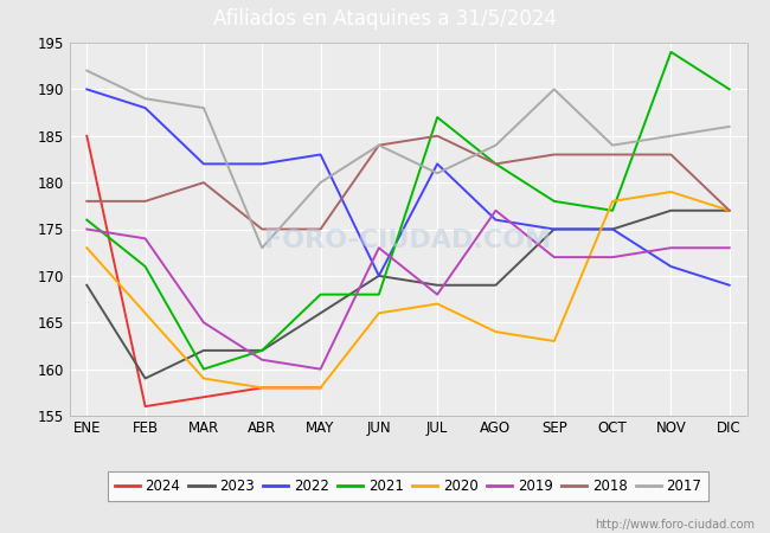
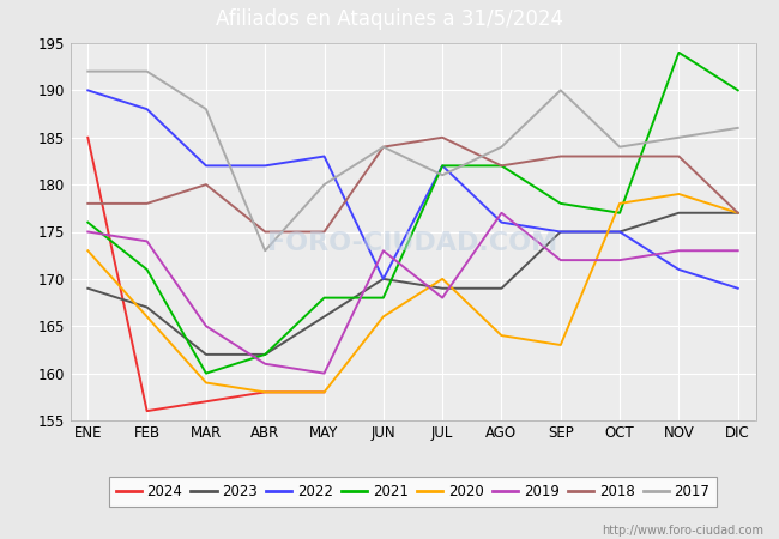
2023/FEB: 159 -> 167
2017/FEB: 189 -> 192
2021/JUL: 187 -> 182
2020/JUL: 167 -> 170
